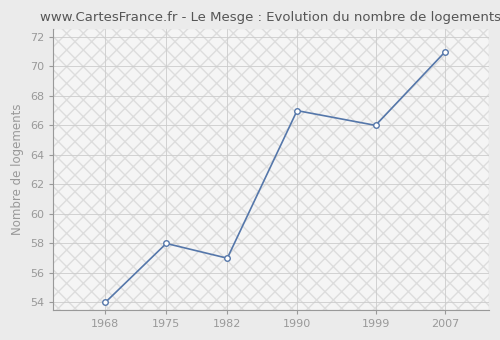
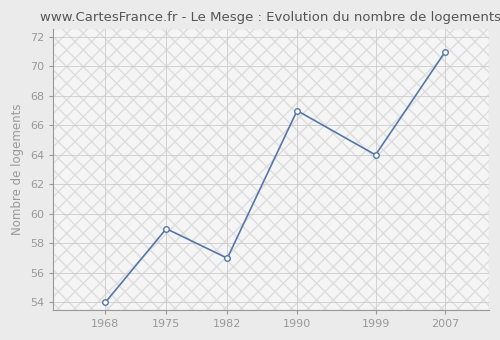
1975: 58 -> 59
1999: 66 -> 64
